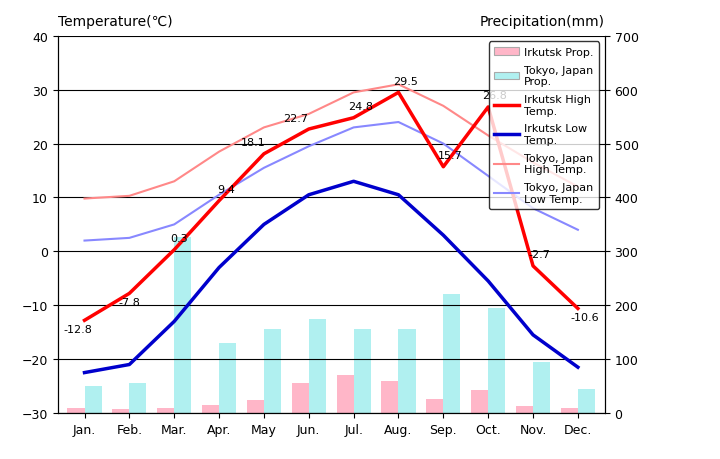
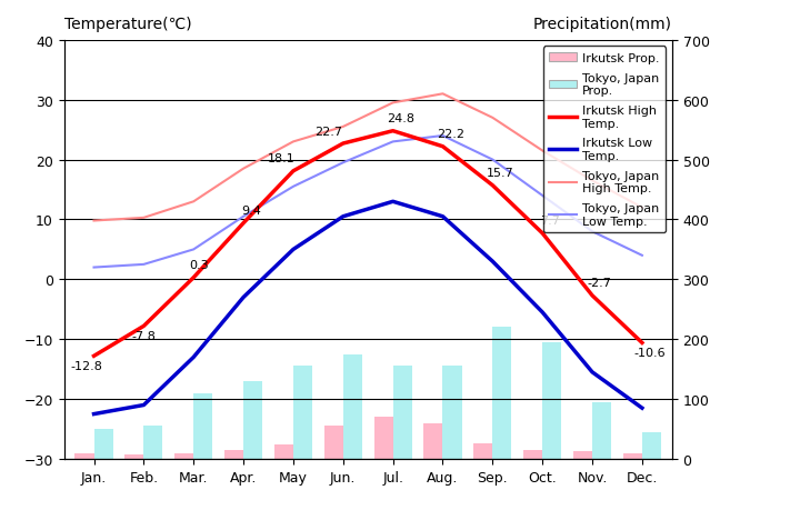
Tokyo, Japan Prop./Mar.: 326 -> 110
Irkutsk High Temp./Aug.: 29.5 -> 22.2
Irkutsk Prop./Oct.: 42 -> 15
Irkutsk High Temp./Oct.: 26.8 -> 7.7
